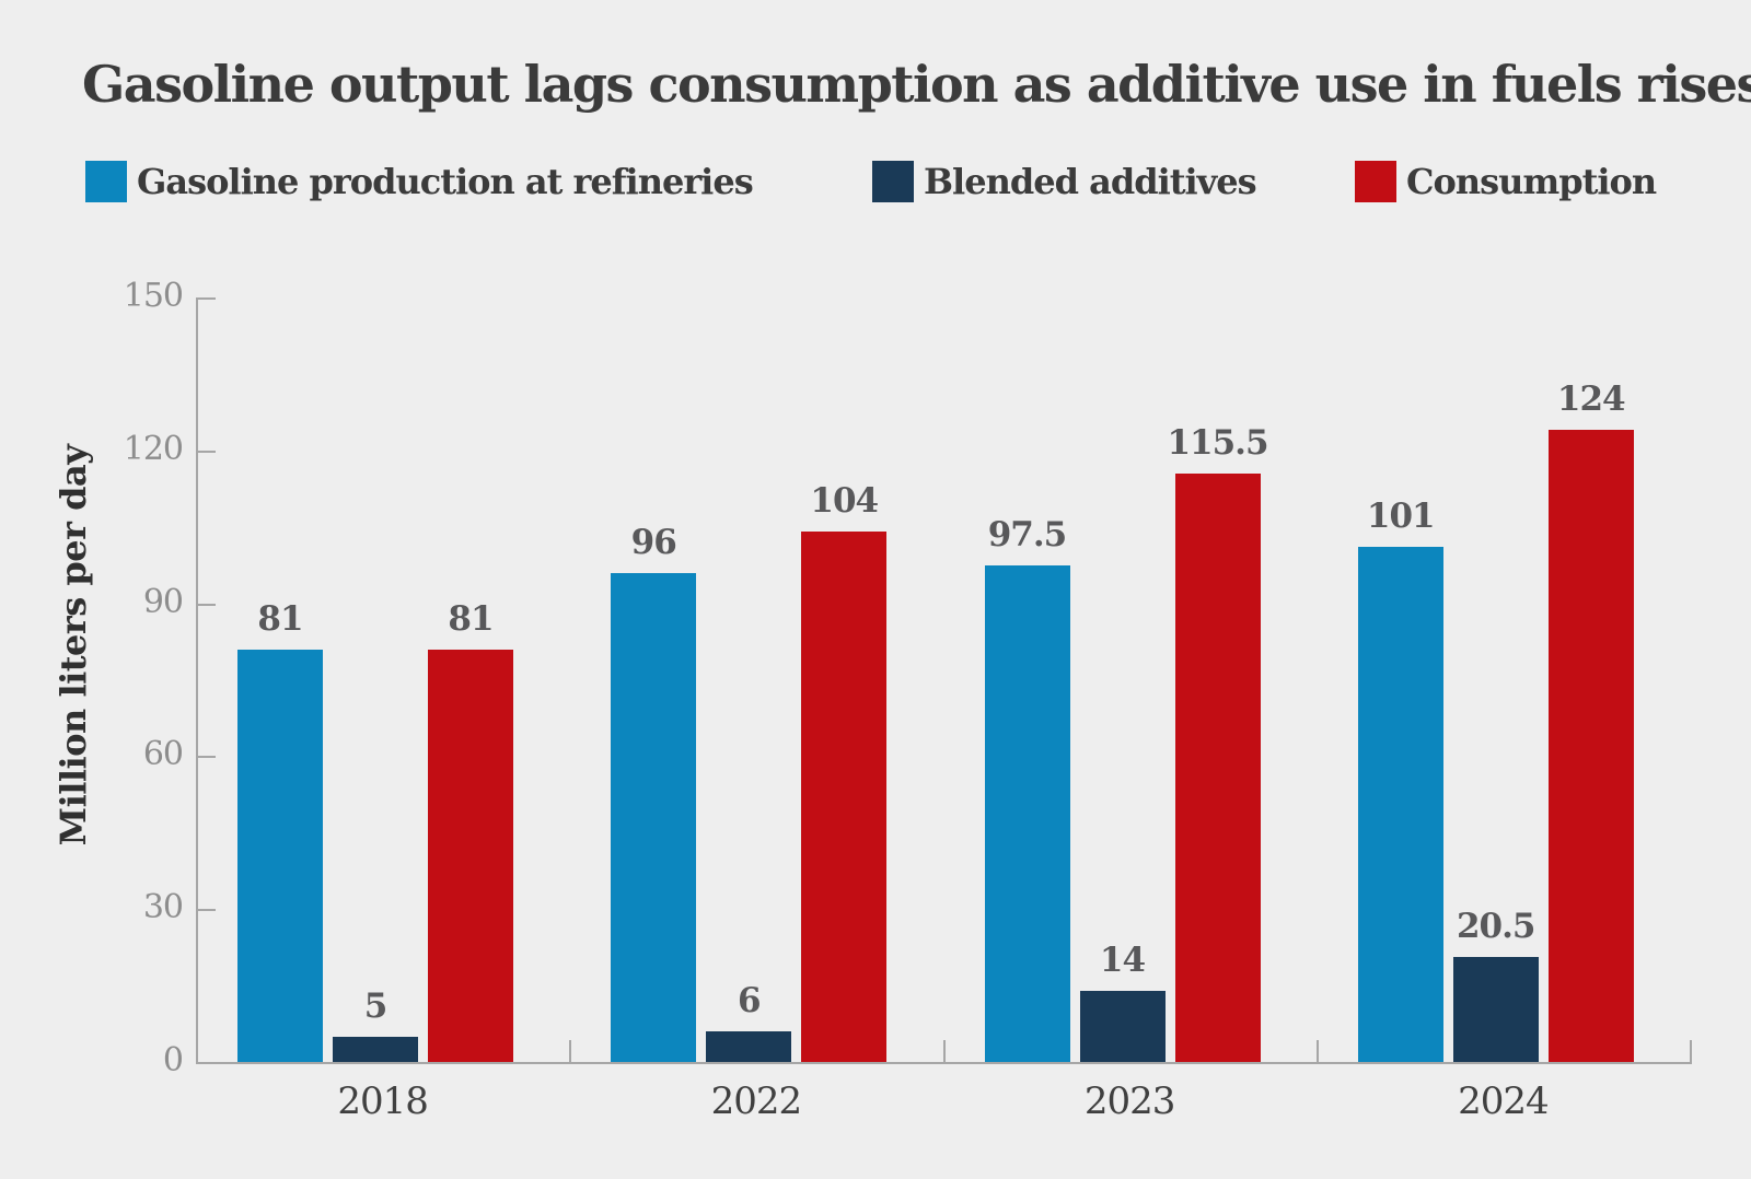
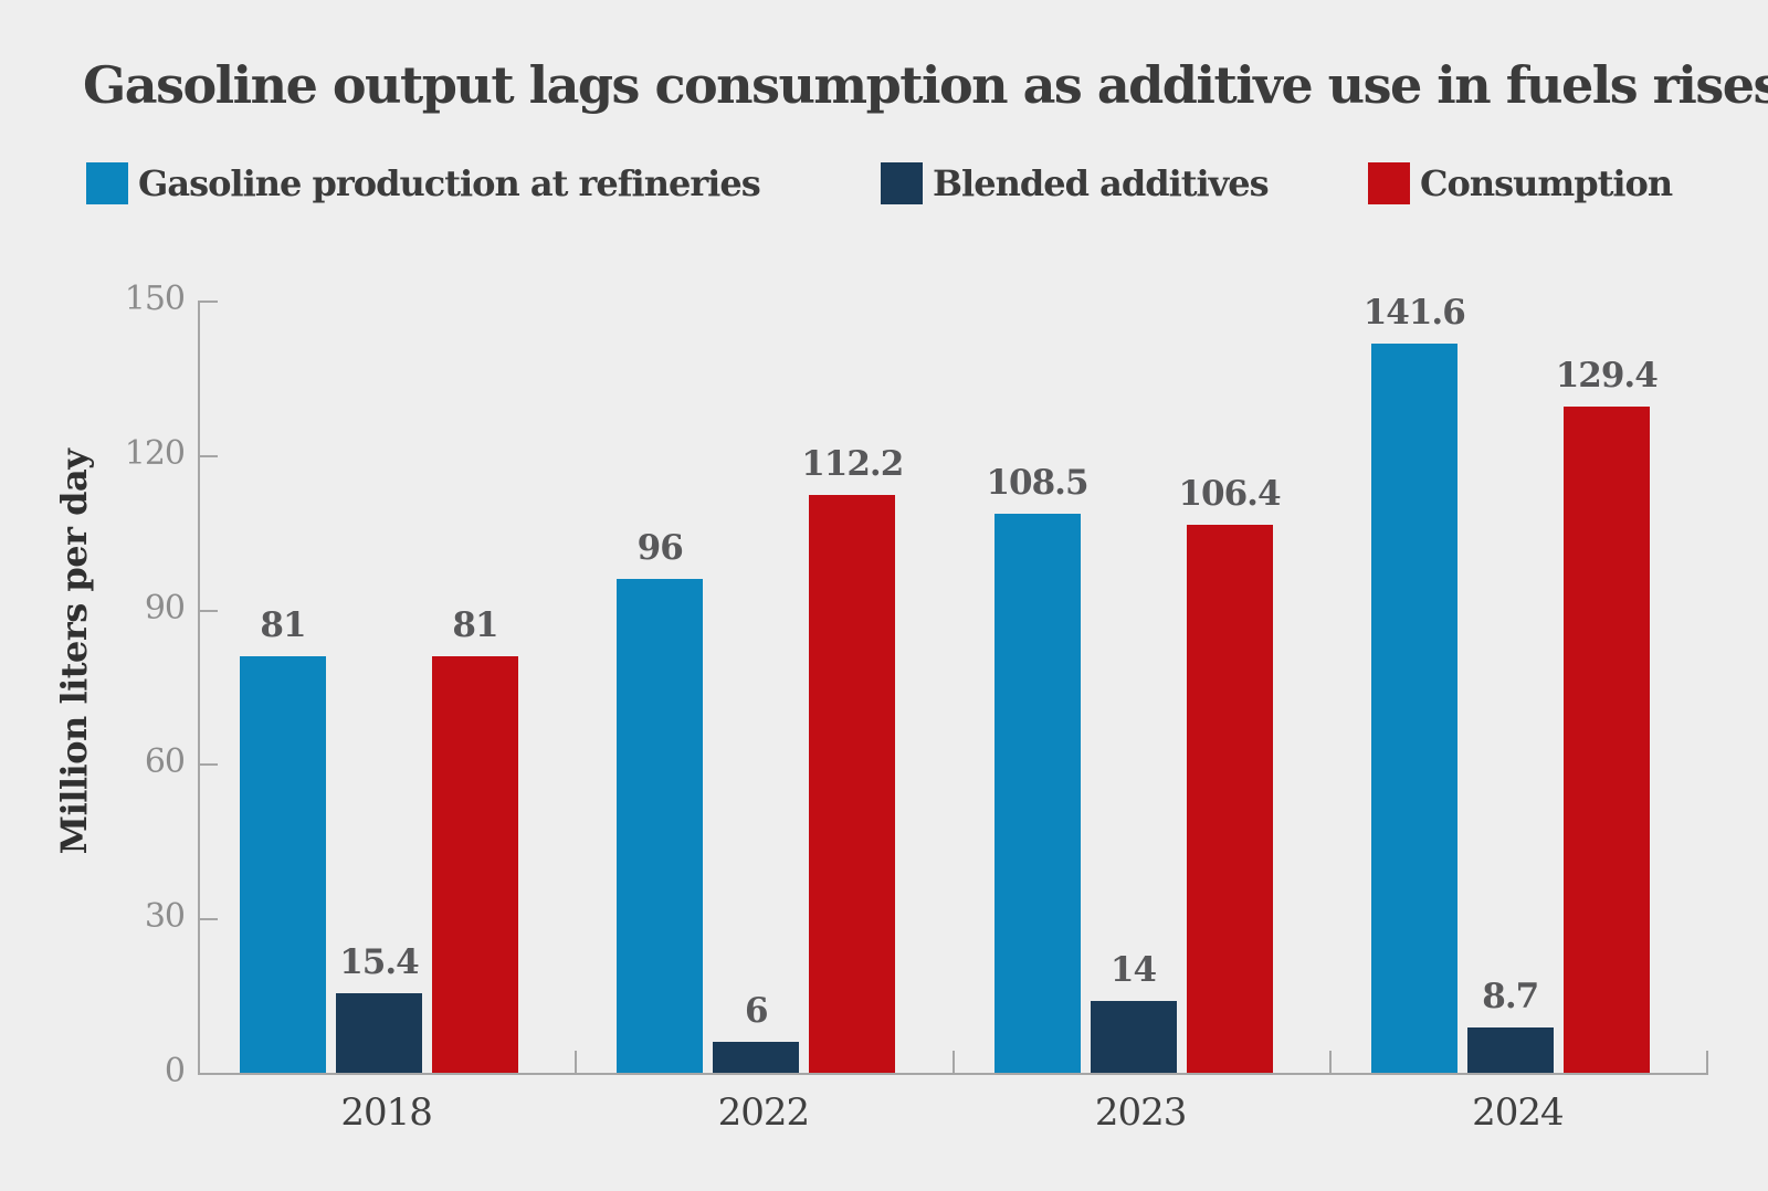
Blended additives/2018: 5 -> 15.4
Consumption/2022: 104 -> 112.2
Gasoline production at refineries/2023: 97.5 -> 108.5
Consumption/2023: 115.5 -> 106.4
Gasoline production at refineries/2024: 101 -> 141.6
Blended additives/2024: 20.5 -> 8.7
Consumption/2024: 124 -> 129.4
